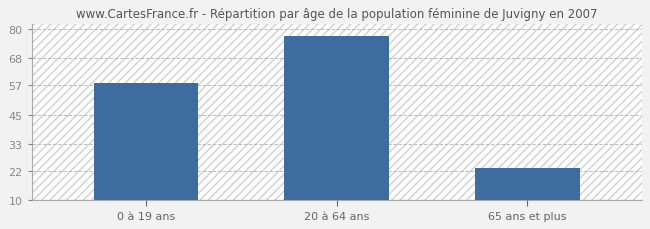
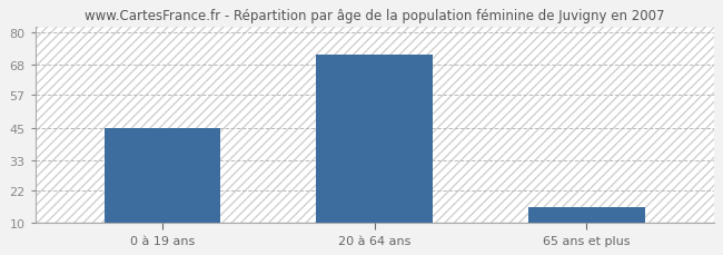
0 à 19 ans: 58 -> 45
20 à 64 ans: 77 -> 72
65 ans et plus: 23 -> 16
